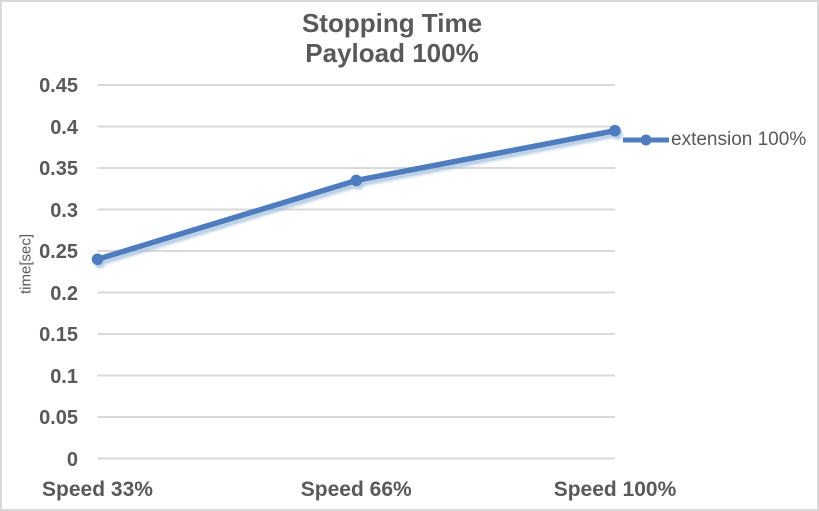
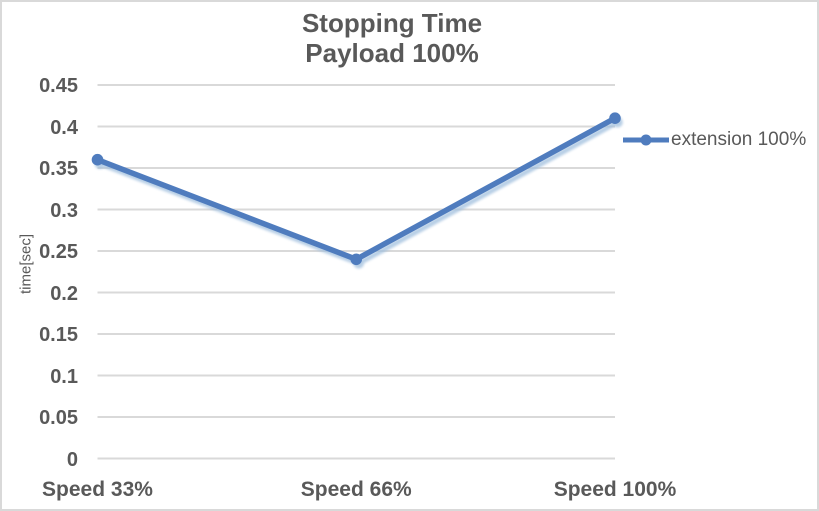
Speed 33%: 0.24 -> 0.36
Speed 66%: 0.34 -> 0.24
Speed 100%: 0.40 -> 0.41
